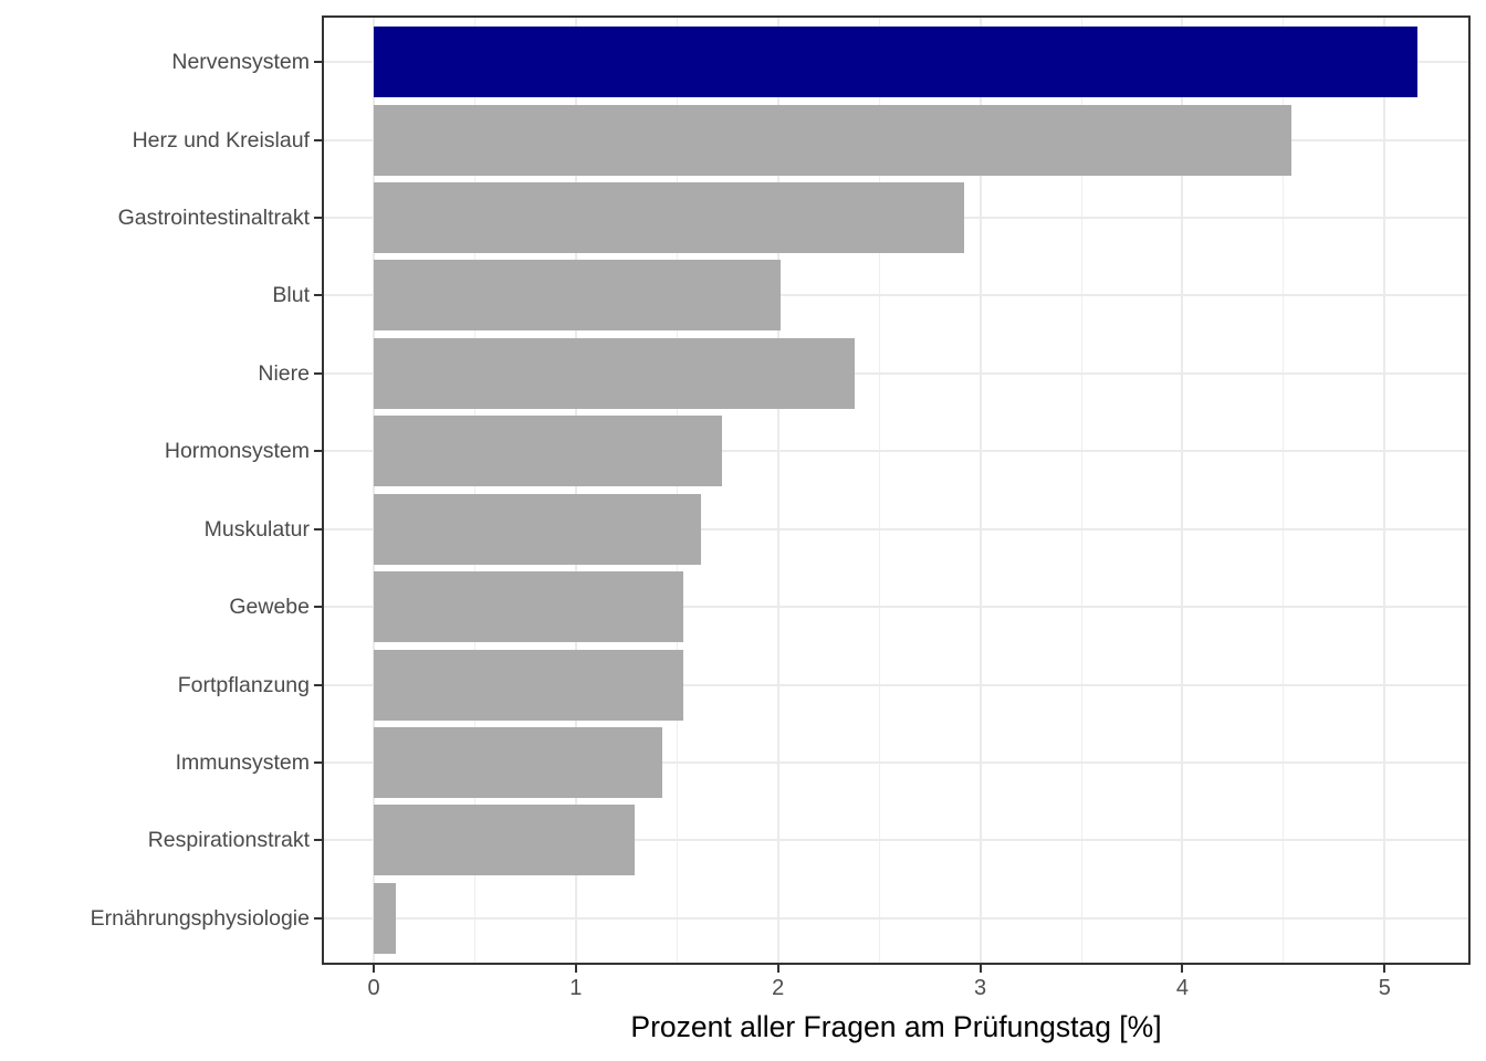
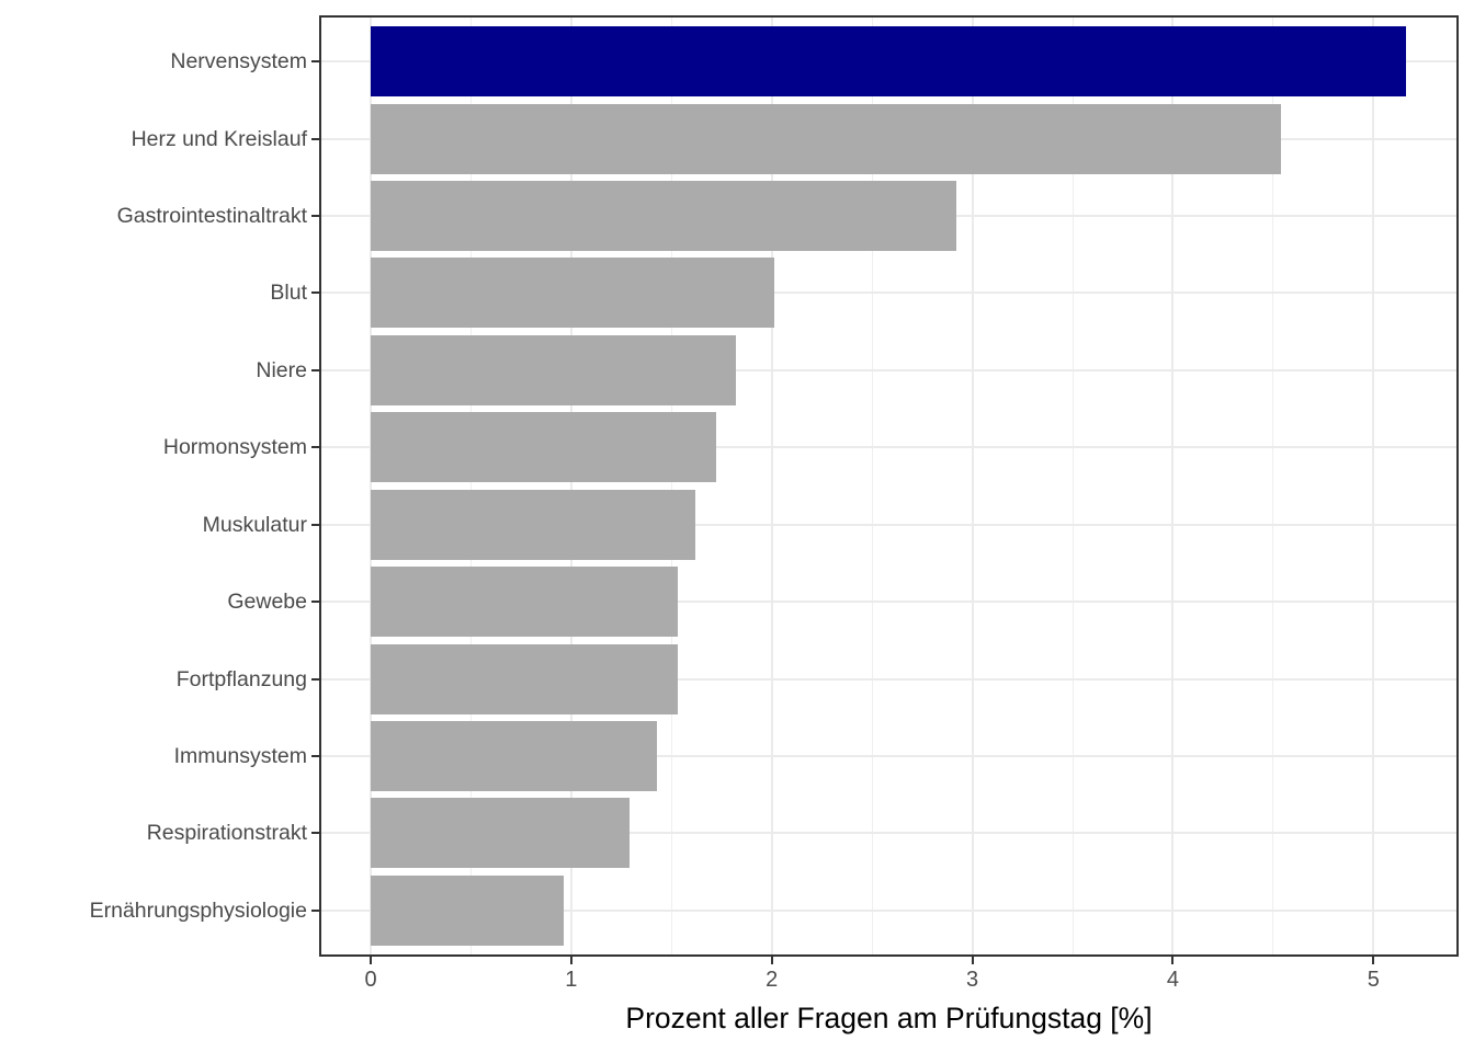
Niere: 2.38 -> 1.82
Ernährungsphysiologie: 0.11 -> 0.96
